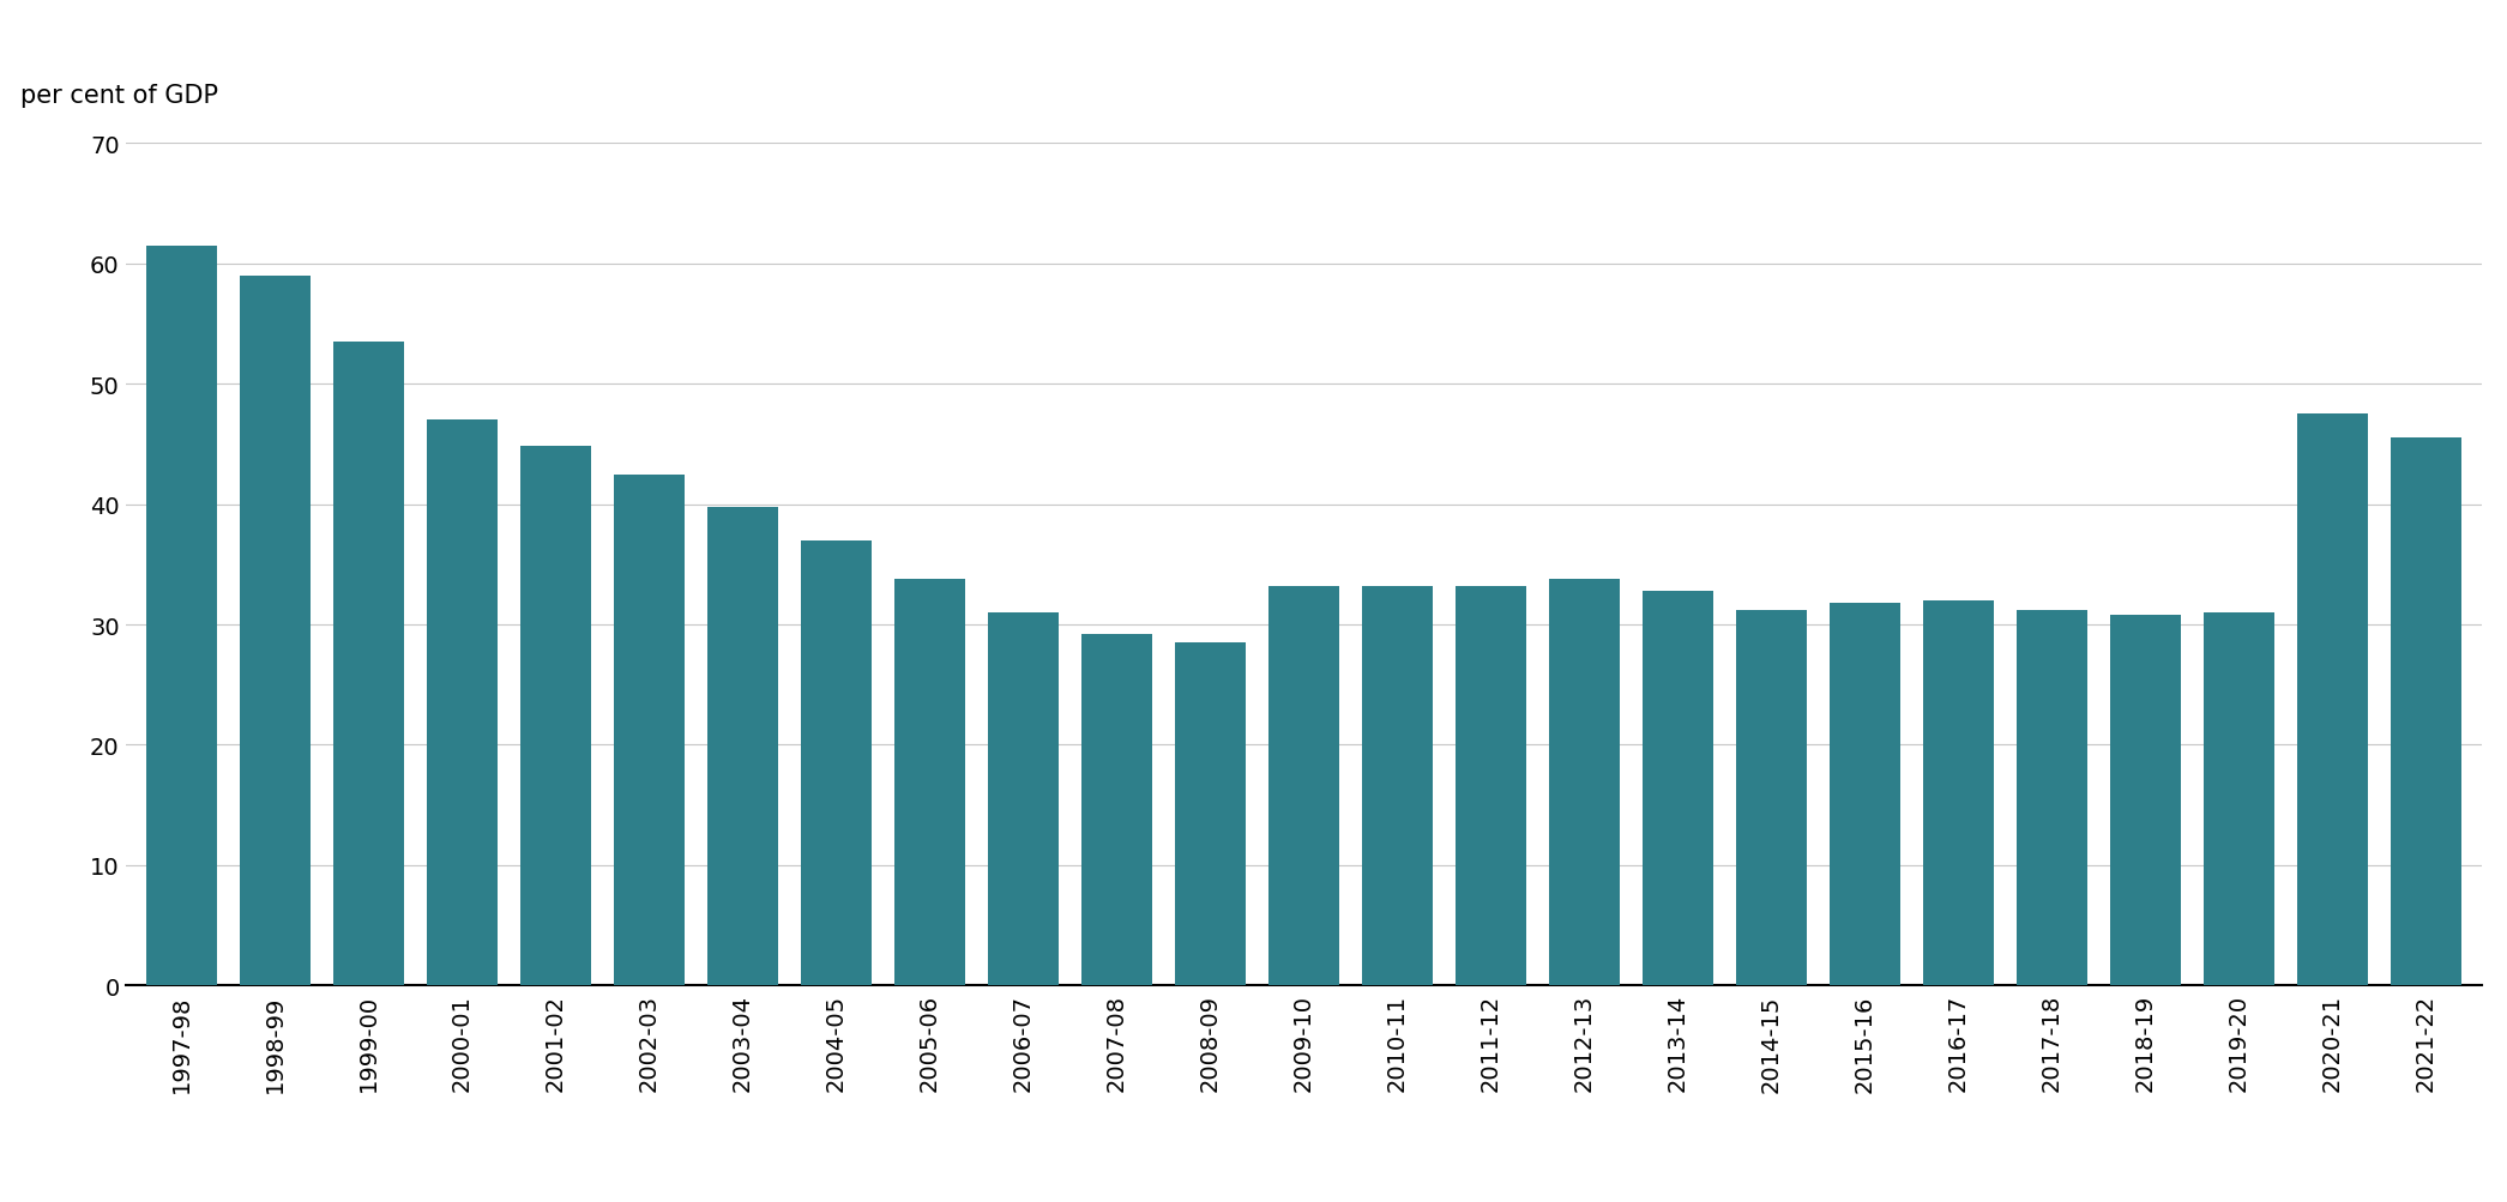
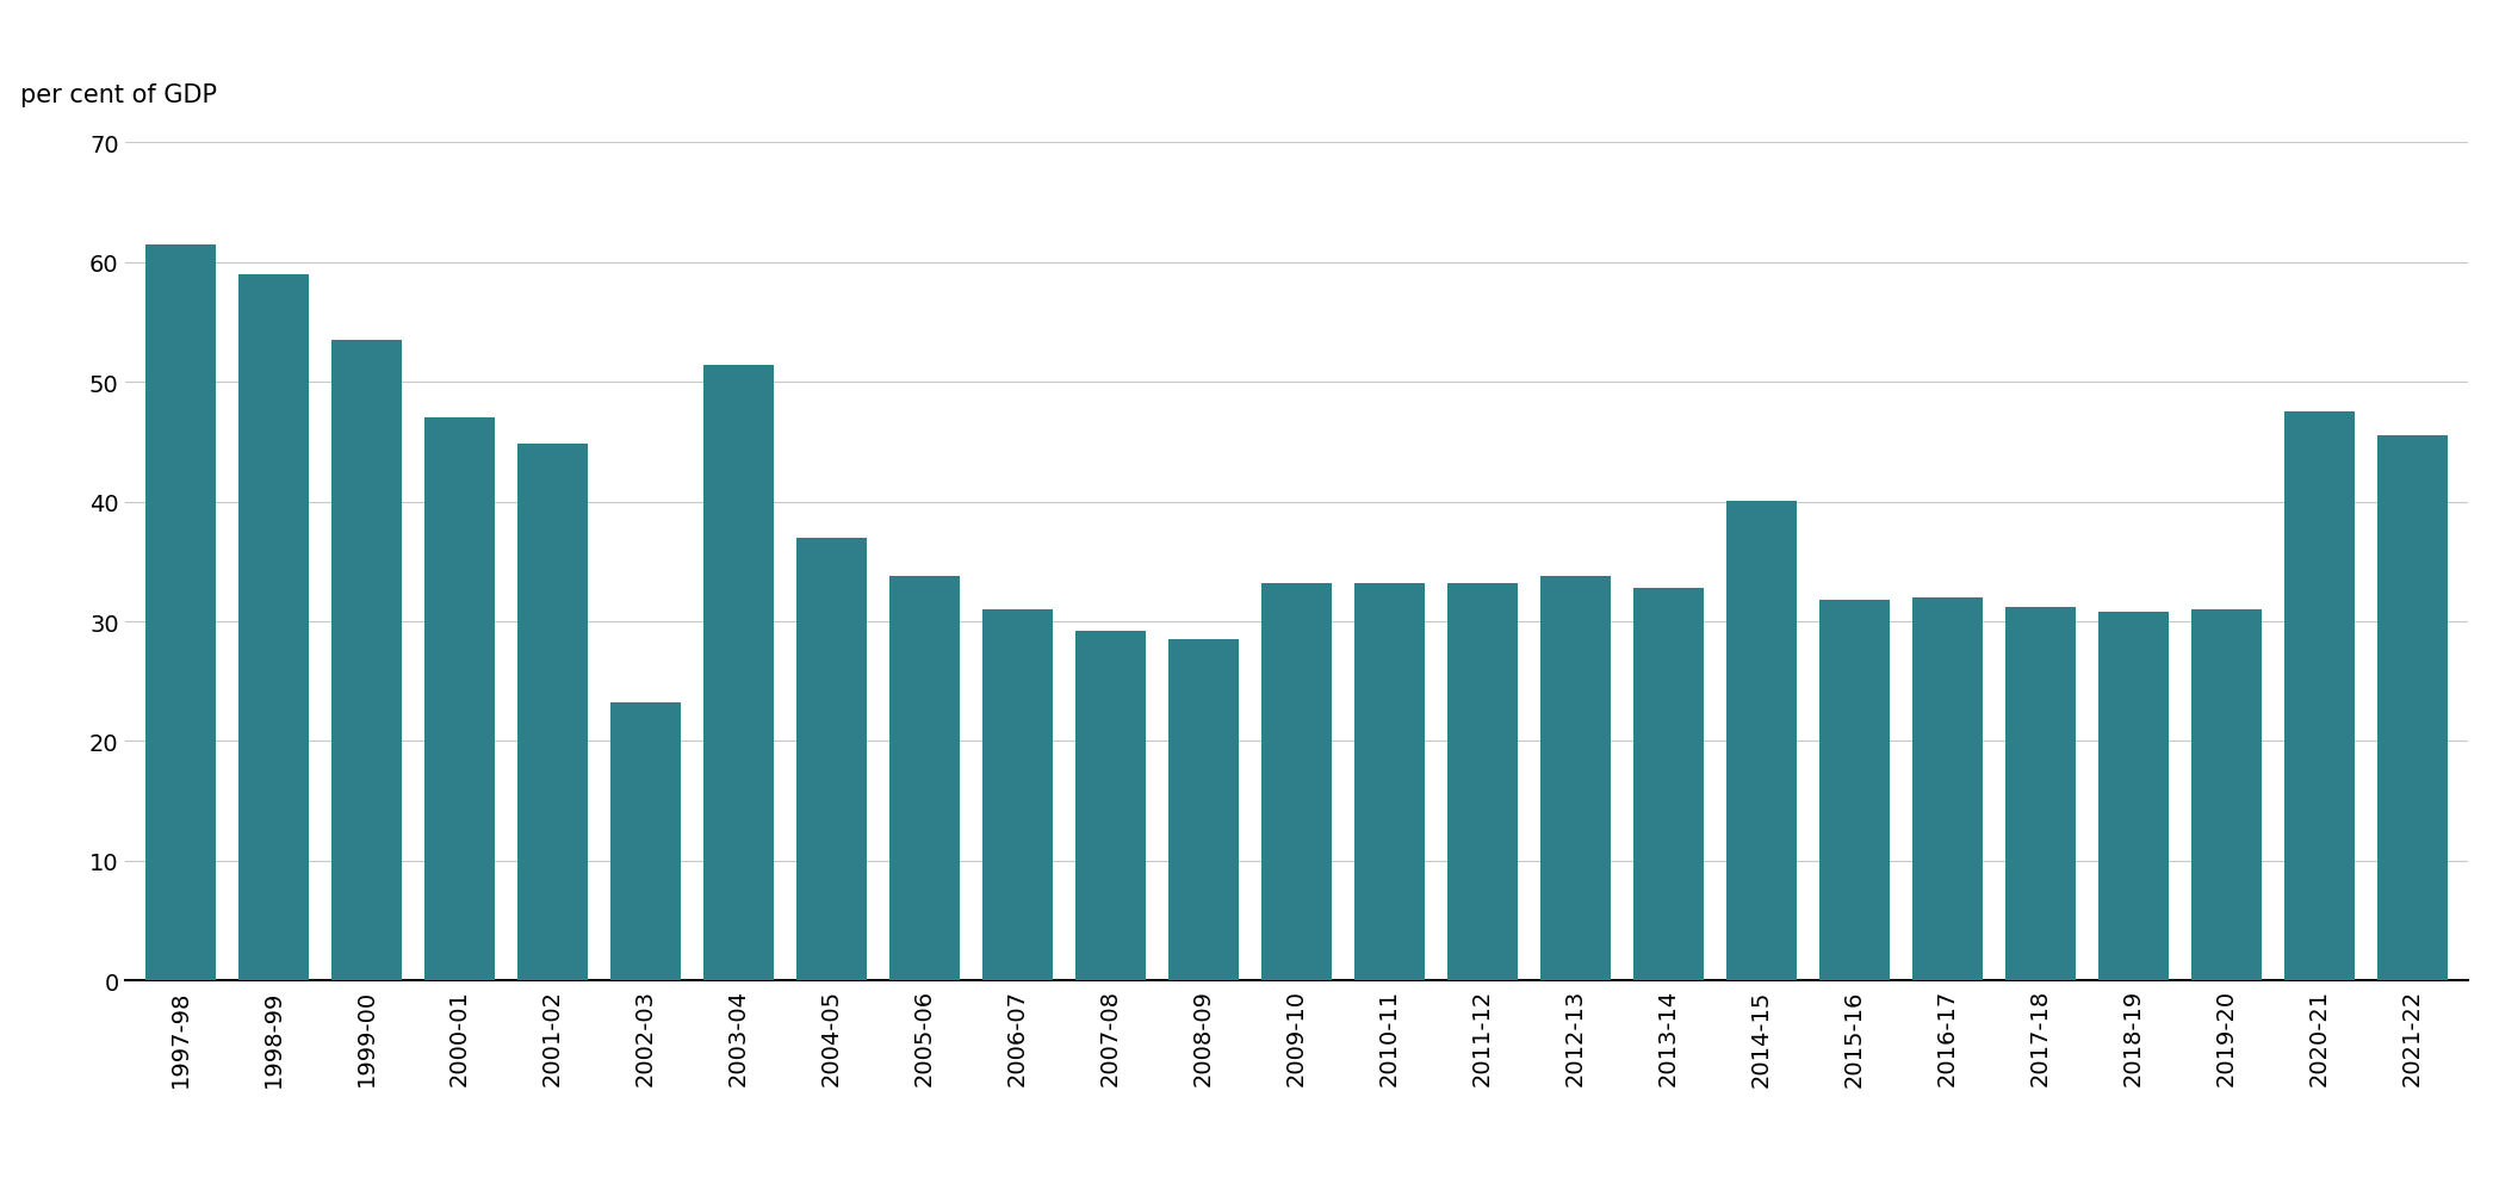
2002-03: 42.5 -> 23.2
2003-04: 39.8 -> 51.4
2014-15: 31.2 -> 40.1
